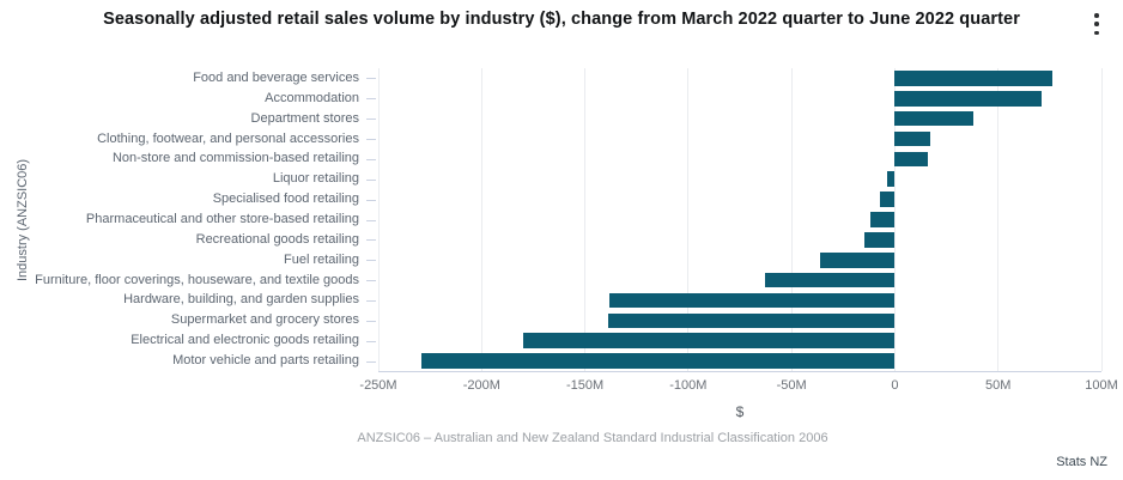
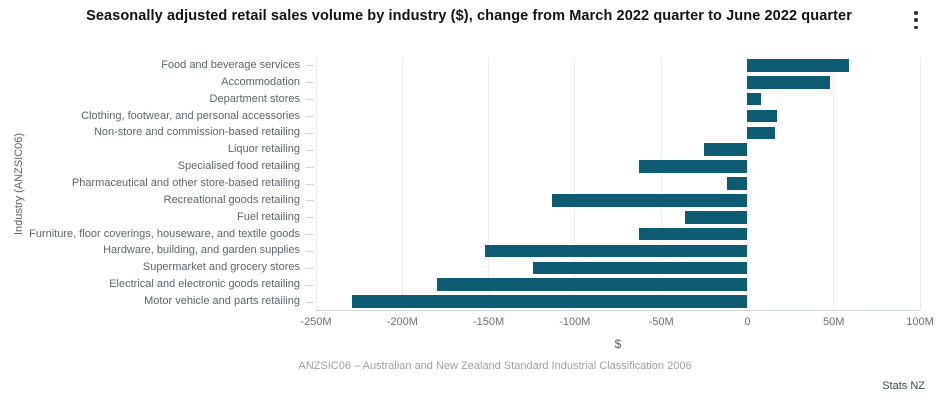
Food and beverage services: 76M -> 59M
Accommodation: 71M -> 48M
Department stores: 38M -> 8M
Liquor retailing: -4M -> -25M
Specialised food retailing: -7M -> -63M
Recreational goods retailing: -15M -> -113M
Hardware, building, and garden supplies: -138M -> -152M
Supermarket and grocery stores: -139M -> -124M
